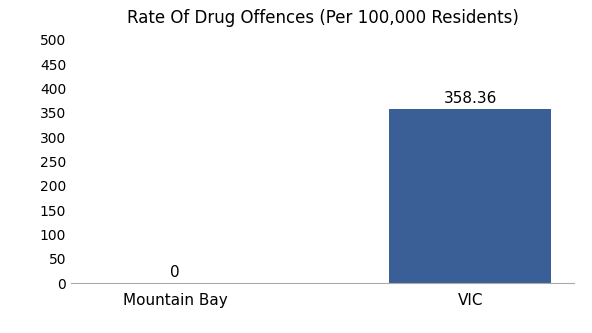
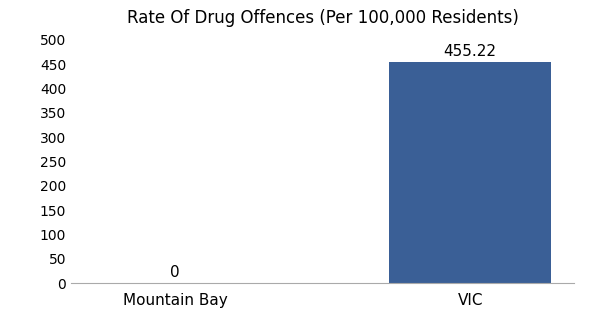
VIC: 358.36 -> 455.22
